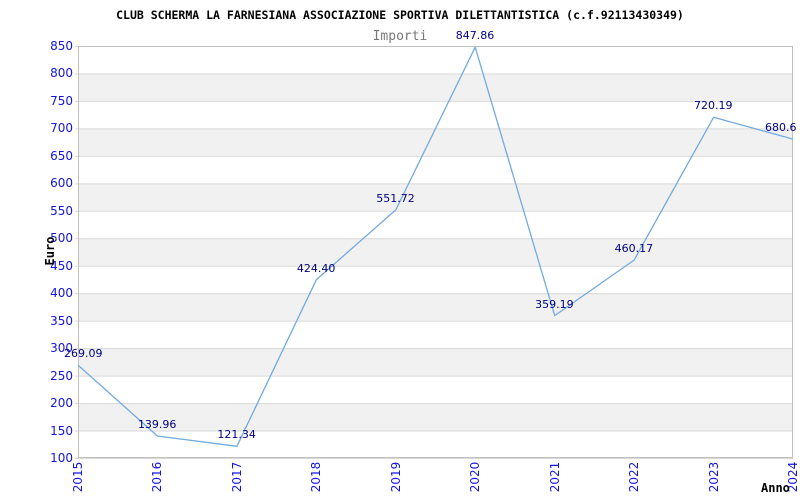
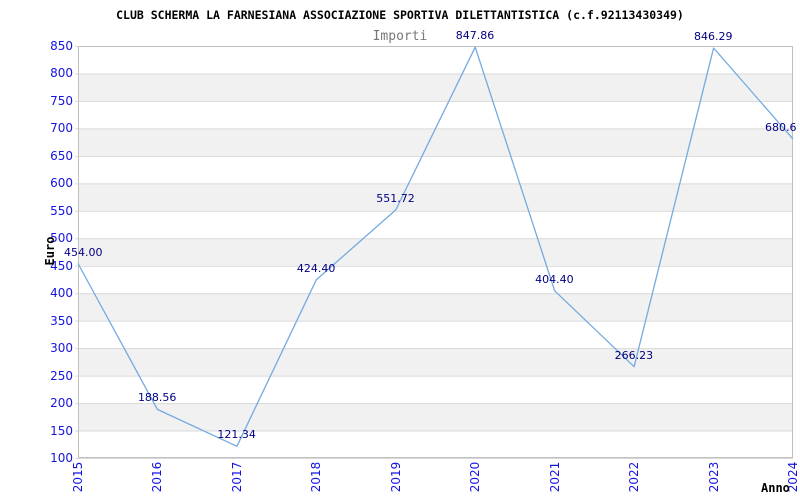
2015: 269.09 -> 454.00
2016: 139.96 -> 188.56
2021: 359.19 -> 404.40
2022: 460.17 -> 266.23
2023: 720.19 -> 846.29
